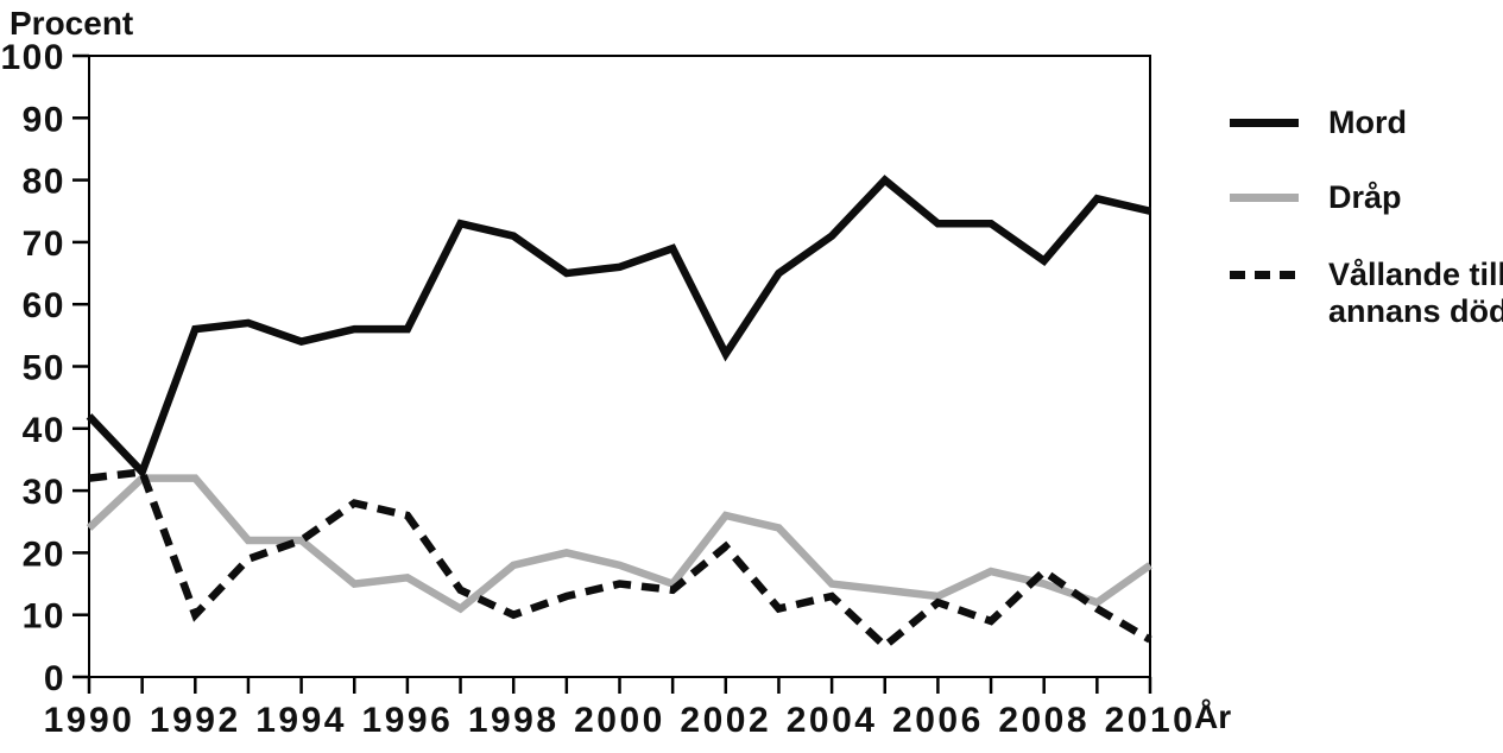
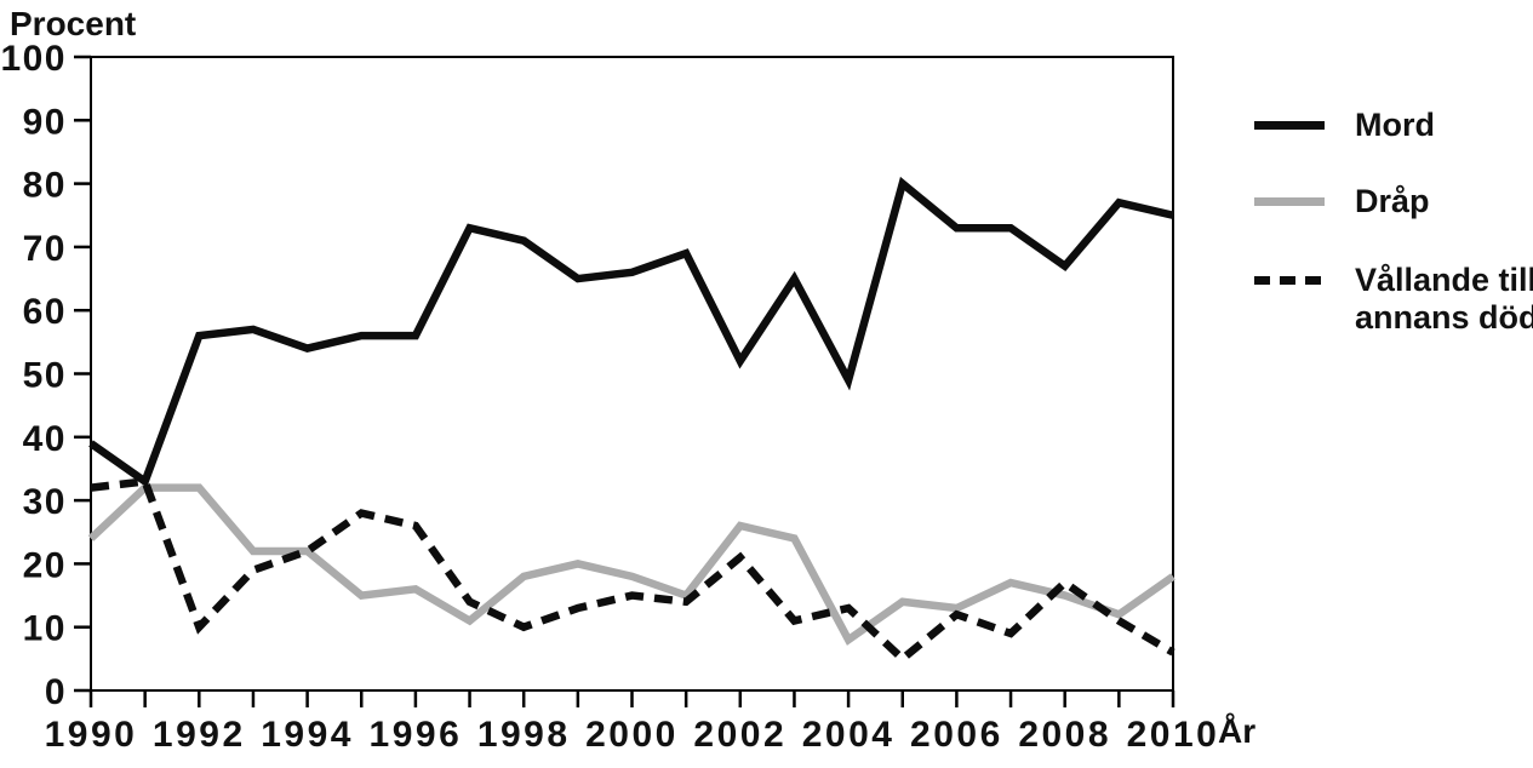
Mord/1990: 42 -> 39
Mord/2004: 71 -> 49
Dråp/2004: 15 -> 8
